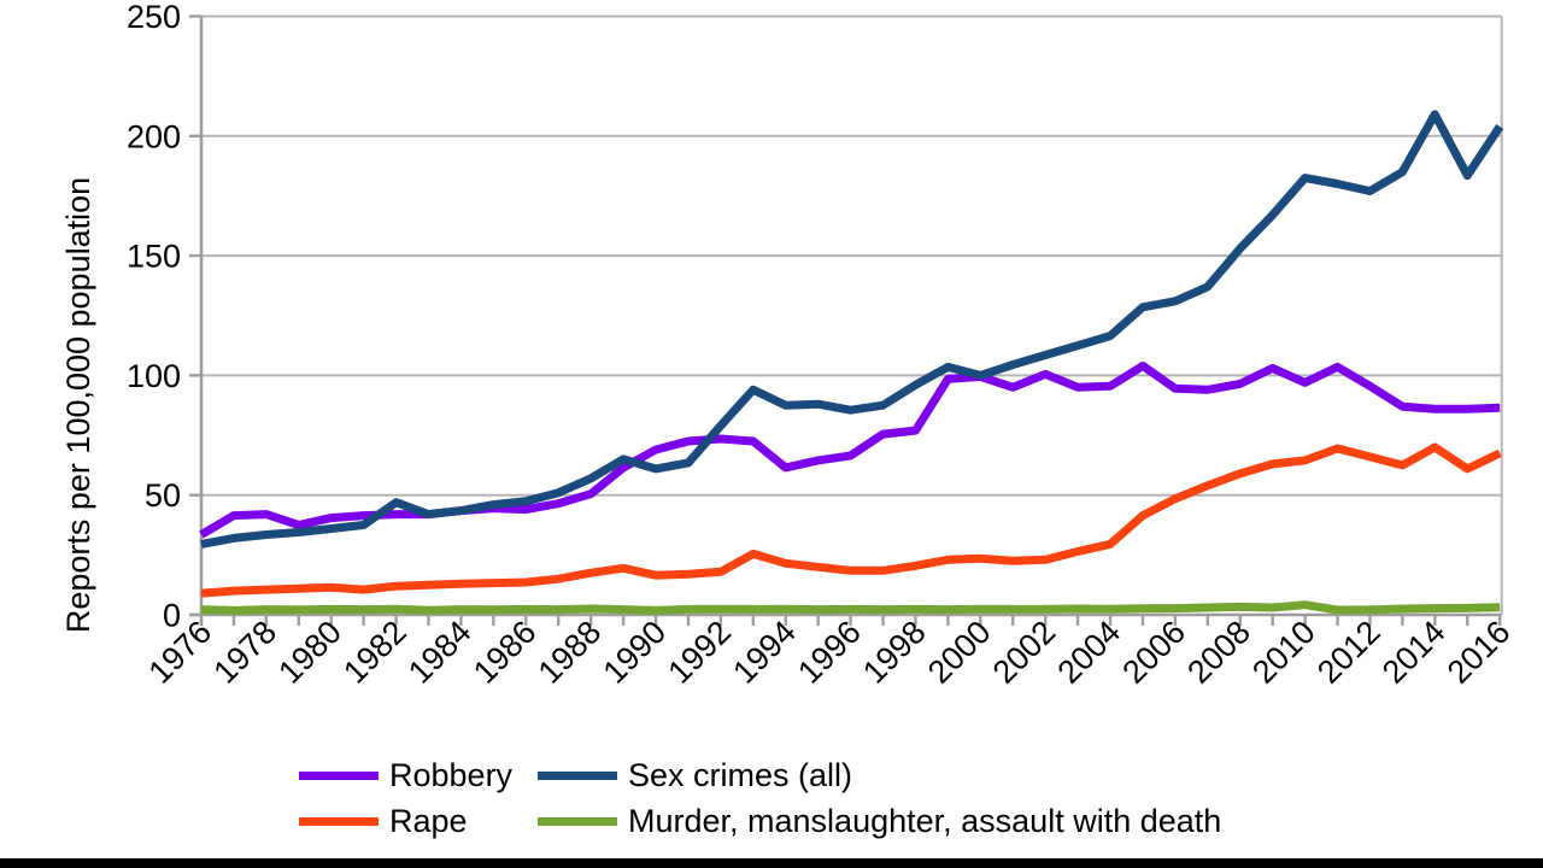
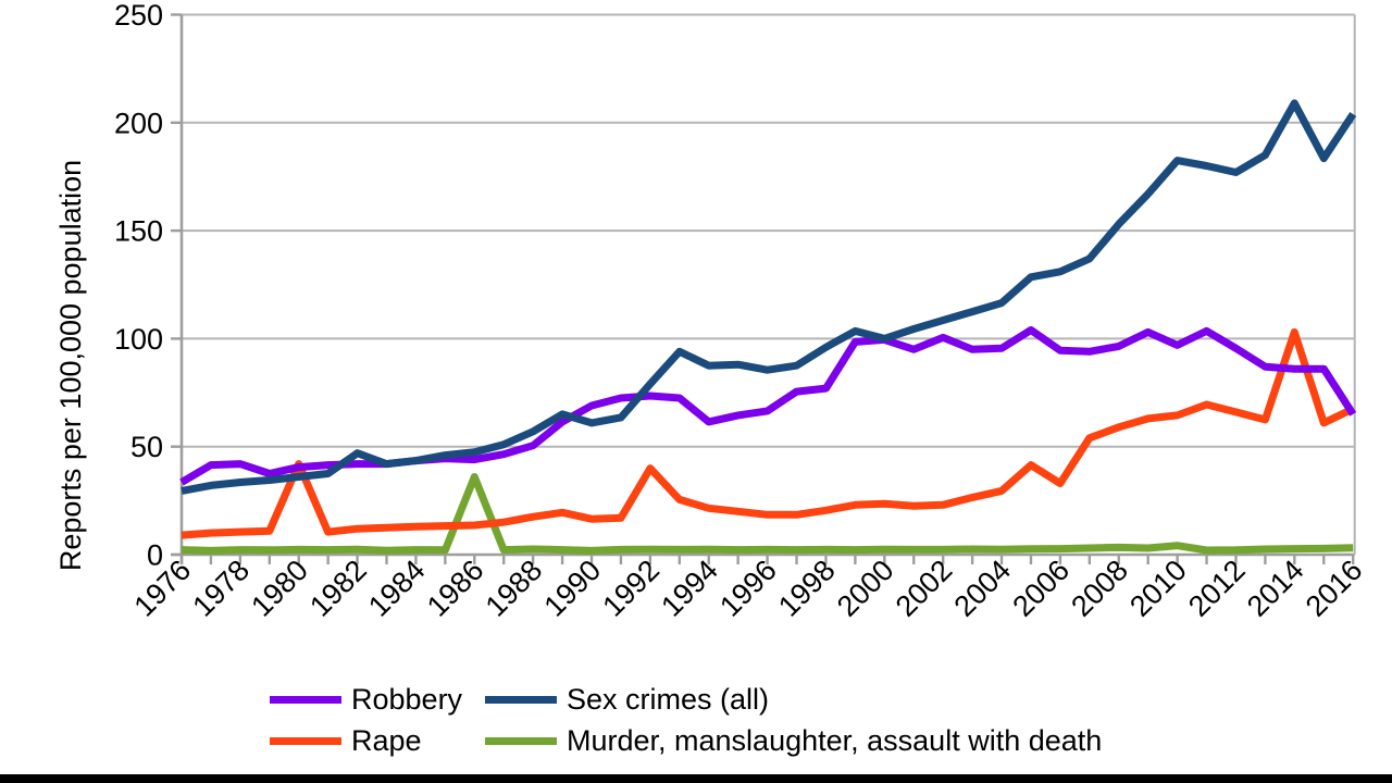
Rape/1980: 12 -> 42
Murder, manslaughter, assault with death/1986: 2 -> 36
Rape/1992: 18 -> 40
Rape/2006: 48 -> 33
Rape/2014: 70 -> 103
Robbery/2016: 86 -> 65
